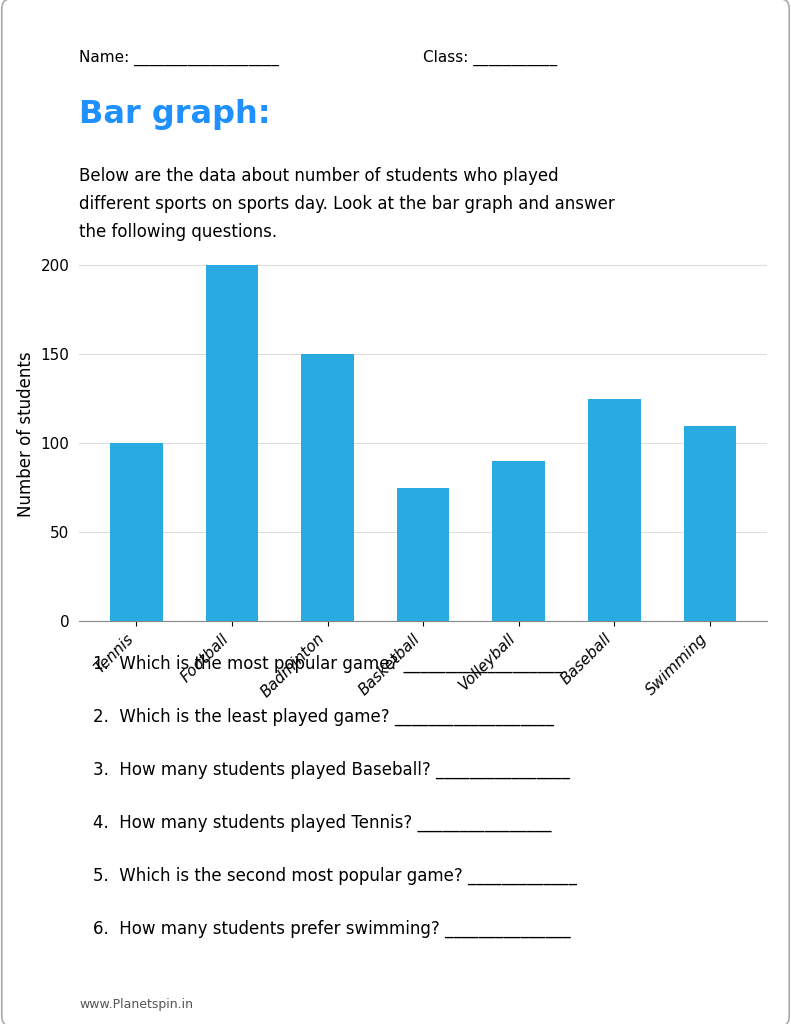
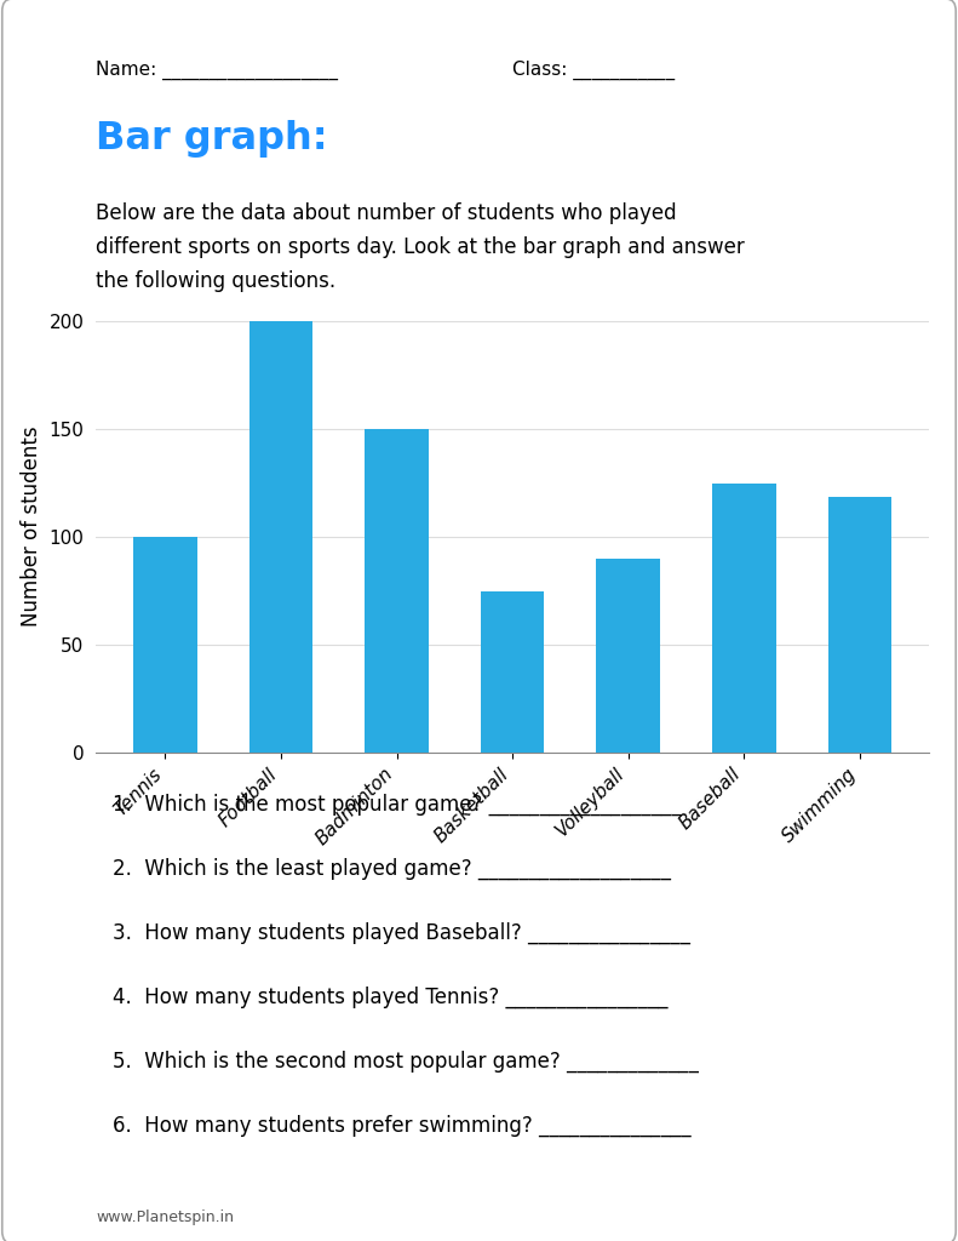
Swimming: 110 -> 119
